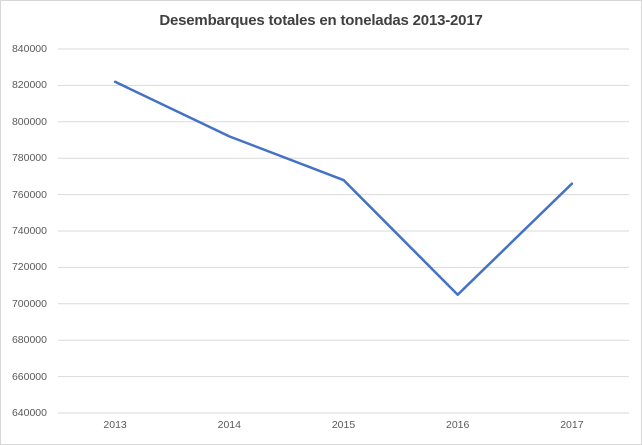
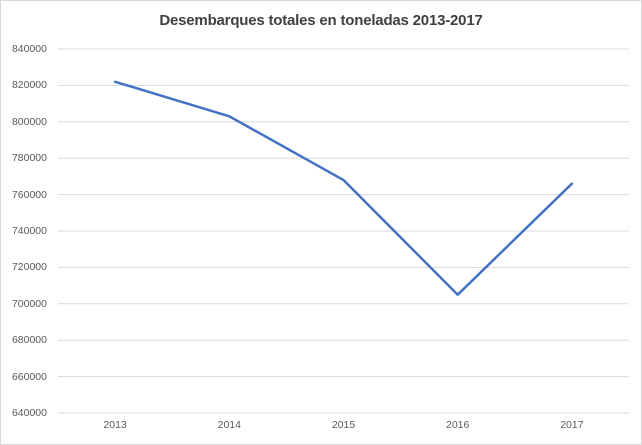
2014: 792000 -> 803000
